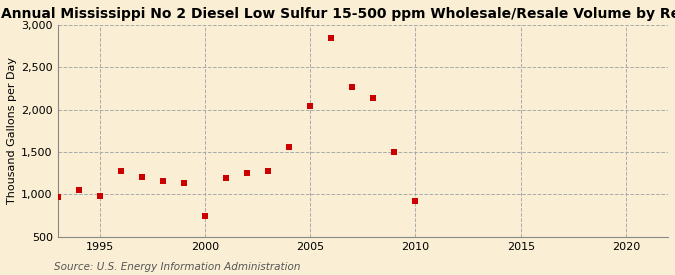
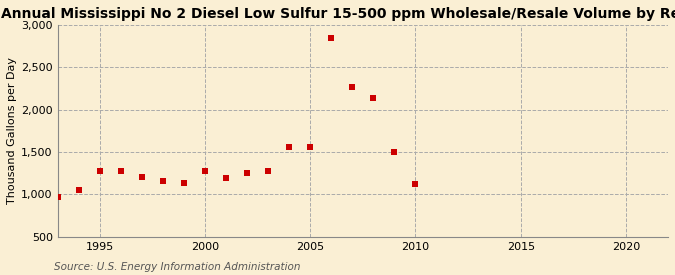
1995: 980 -> 1,270
2000: 740 -> 1,280
2005: 2,040 -> 1,560
2010: 920 -> 1,120
